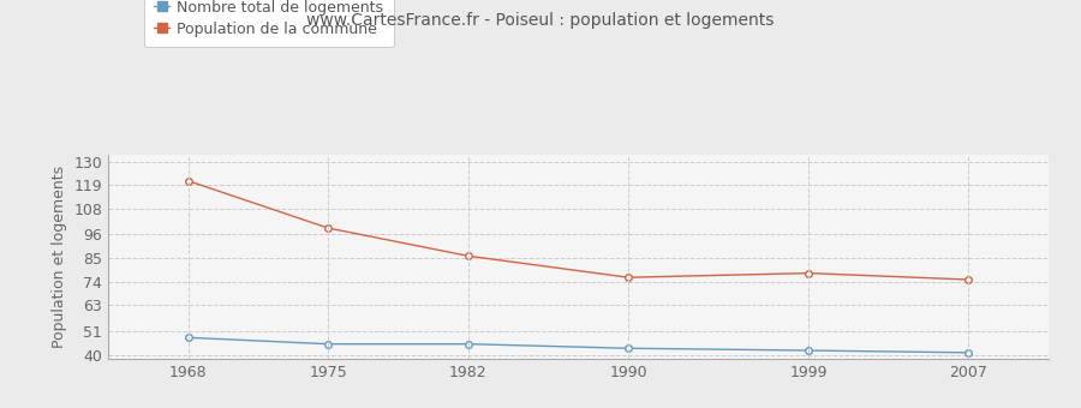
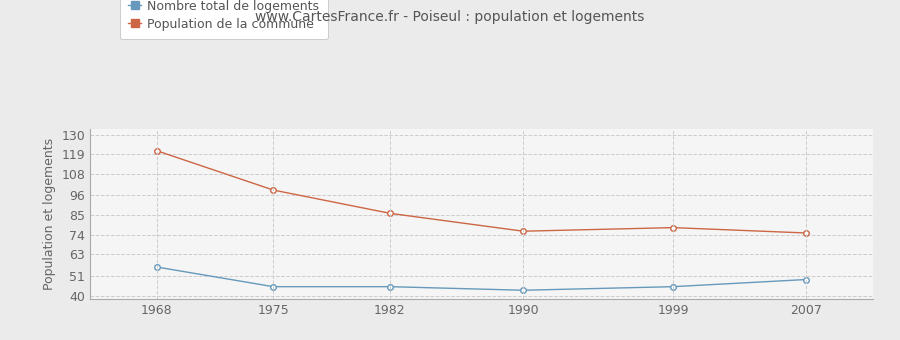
Nombre total de logements/1968: 48 -> 56
Nombre total de logements/1999: 42 -> 45
Nombre total de logements/2007: 41 -> 49
